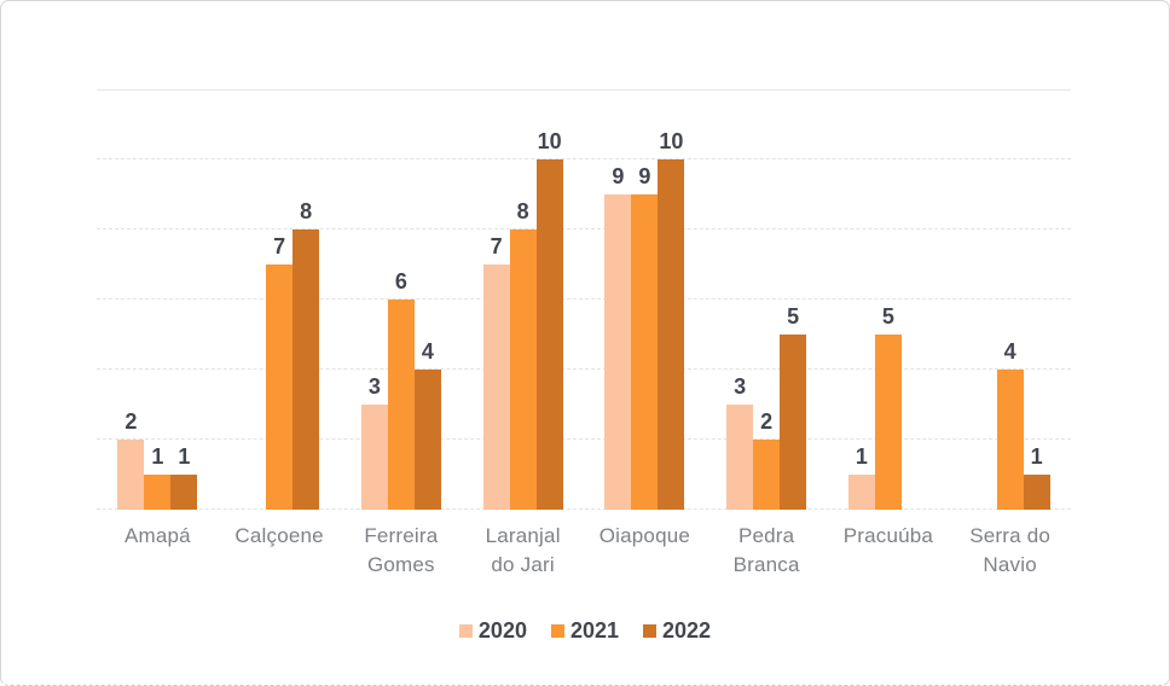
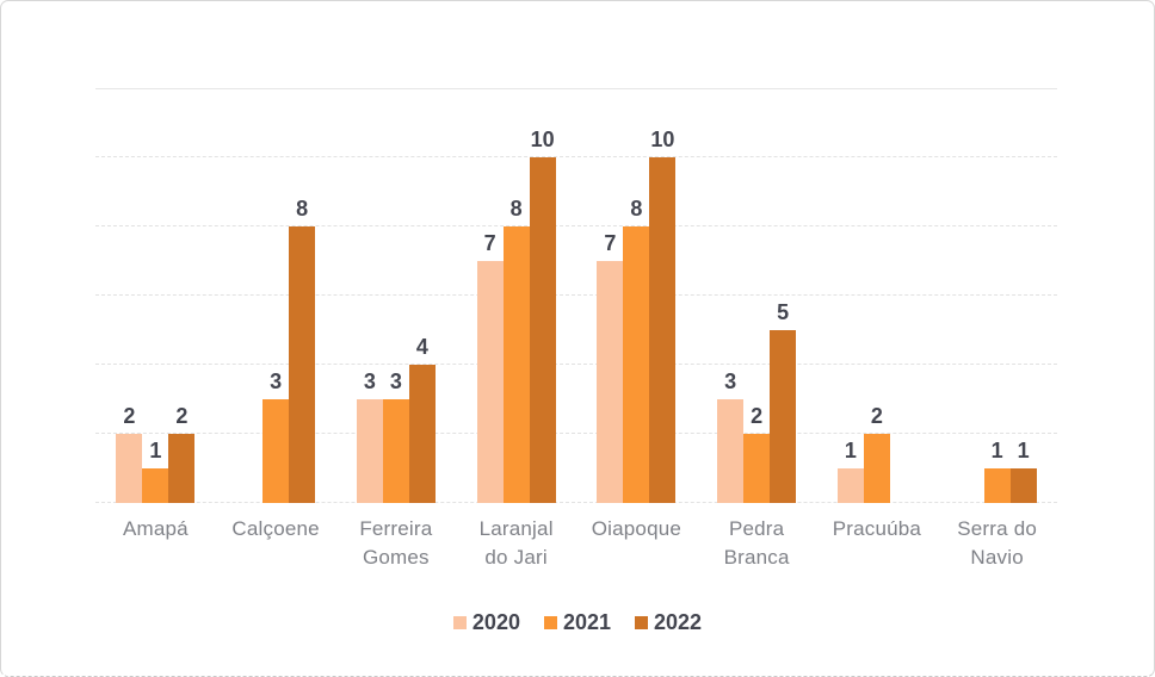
2022/Amapá: 1 -> 2
2021/Calçoene: 7 -> 3
2021/Ferreira Gomes: 6 -> 3
2020/Oiapoque: 9 -> 7
2021/Oiapoque: 9 -> 8
2021/Pracuúba: 5 -> 2
2021/Serra do Navio: 4 -> 1
